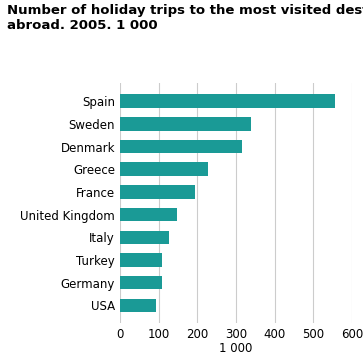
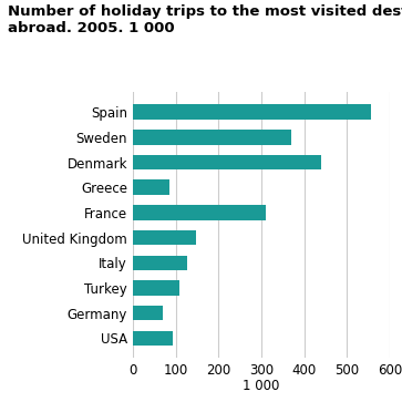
Sweden: 338 -> 370
Denmark: 315 -> 440
Greece: 228 -> 85
France: 195 -> 310
Germany: 108 -> 70
